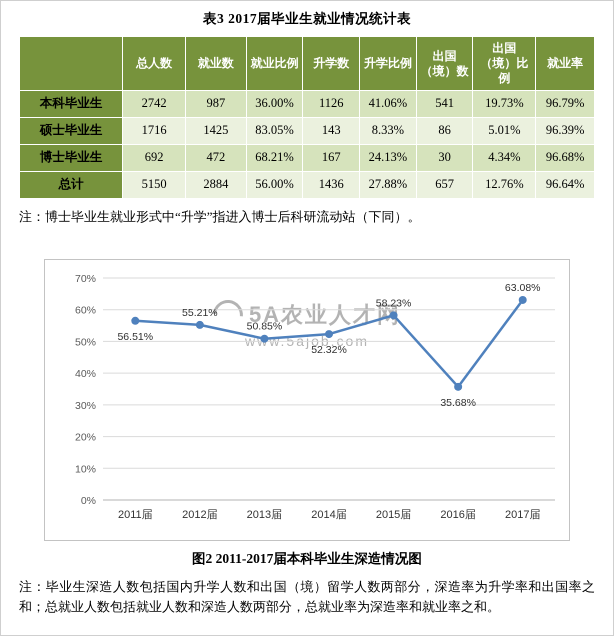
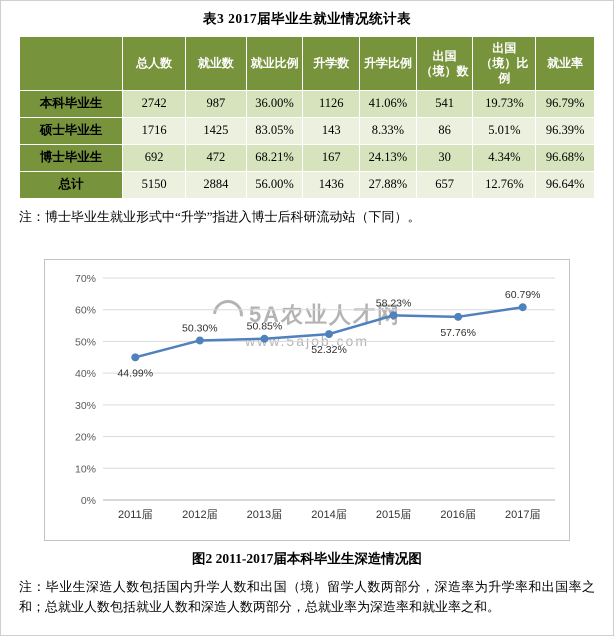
2011届: 56.51% -> 44.99%
2012届: 55.21% -> 50.30%
2016届: 35.68% -> 57.76%
2017届: 63.08% -> 60.79%
